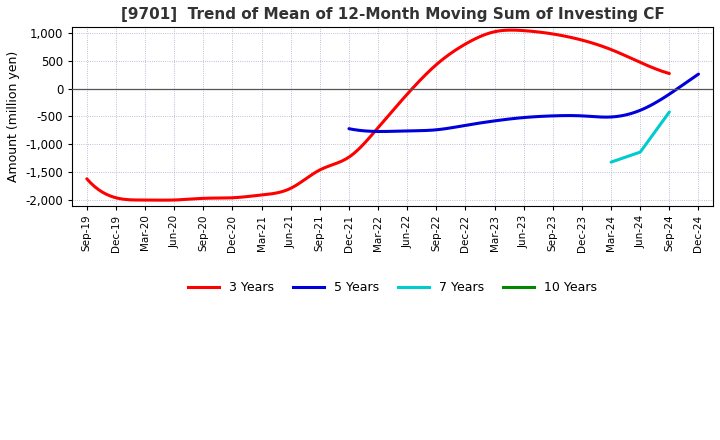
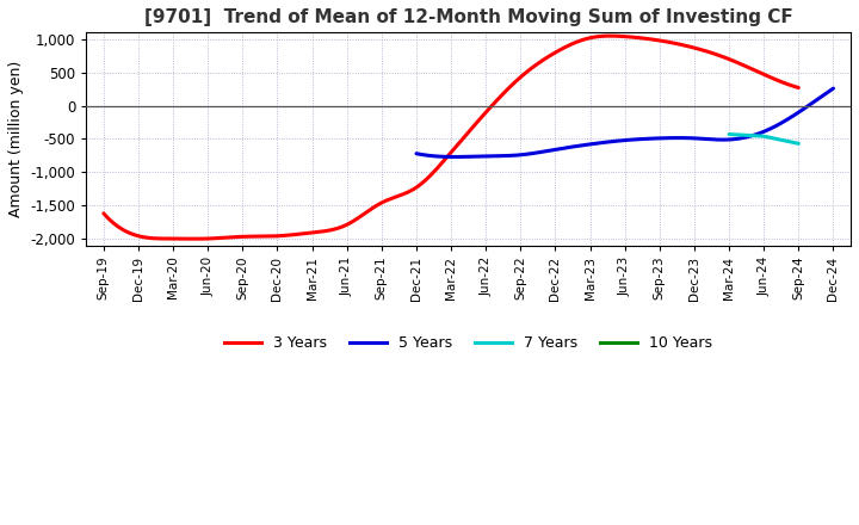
7 Years/Mar-24: -1,320 -> -430
7 Years/Jun-24: -1,140 -> -460
7 Years/Sep-24: -420 -> -570
